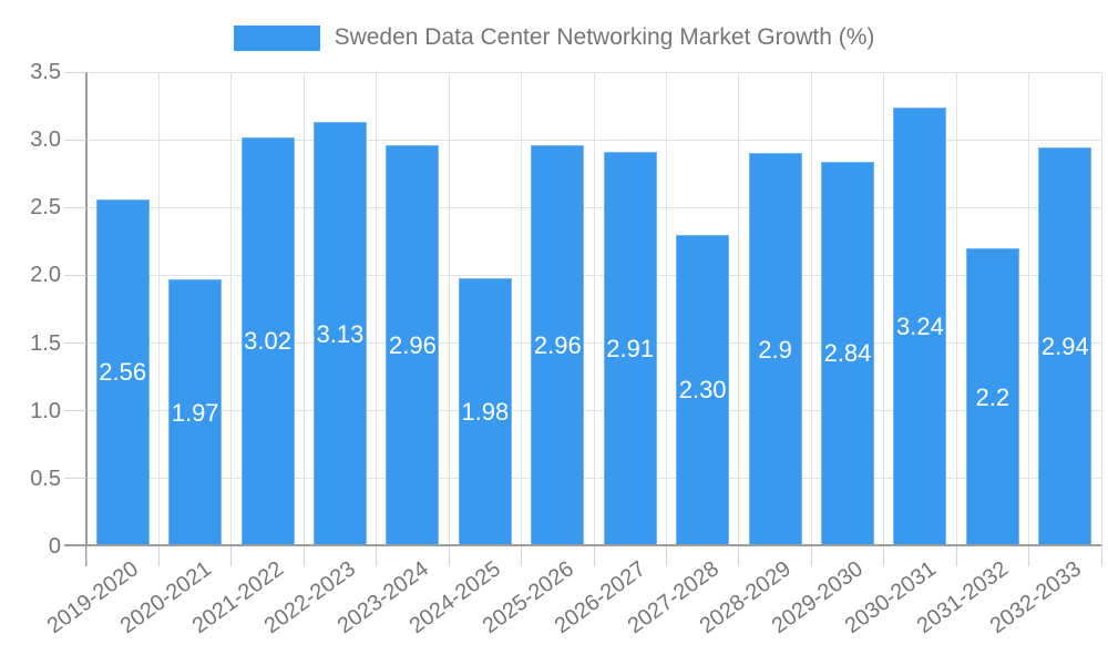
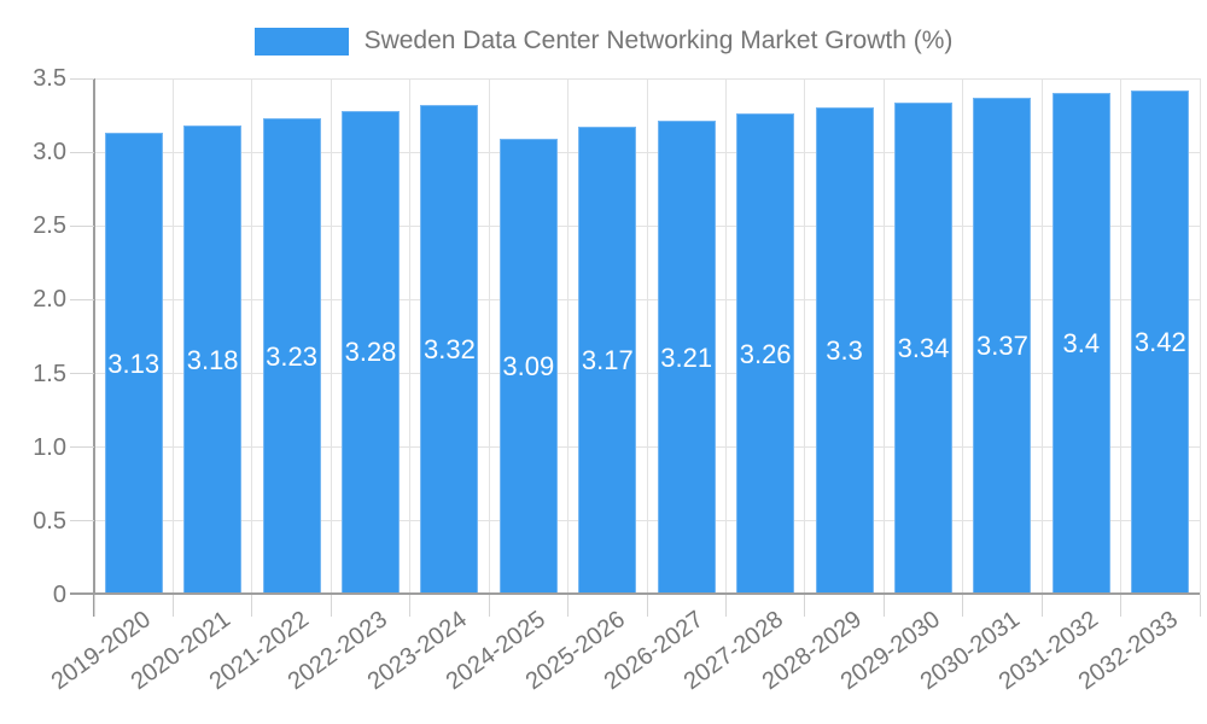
2019-2020: 2.56 -> 3.13
2020-2021: 1.97 -> 3.18
2021-2022: 3.02 -> 3.23
2022-2023: 3.13 -> 3.28
2023-2024: 2.96 -> 3.32
2024-2025: 1.98 -> 3.09
2025-2026: 2.96 -> 3.17
2026-2027: 2.91 -> 3.21
2027-2028: 2.30 -> 3.26
2028-2029: 2.9 -> 3.3
2029-2030: 2.84 -> 3.34
2030-2031: 3.24 -> 3.37
2031-2032: 2.2 -> 3.4
2032-2033: 2.94 -> 3.42
